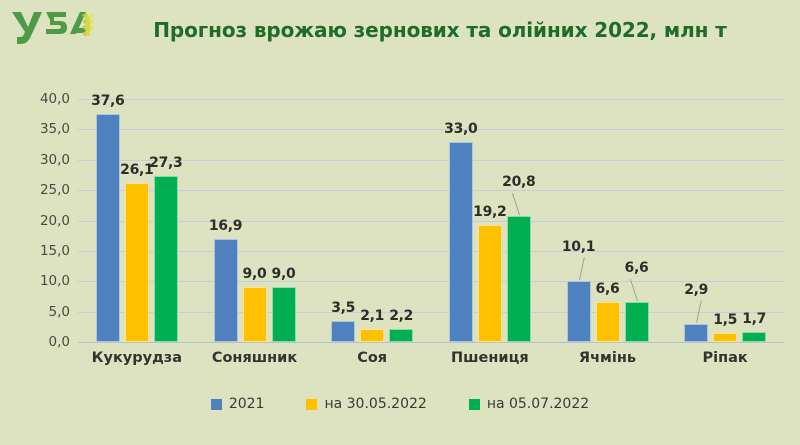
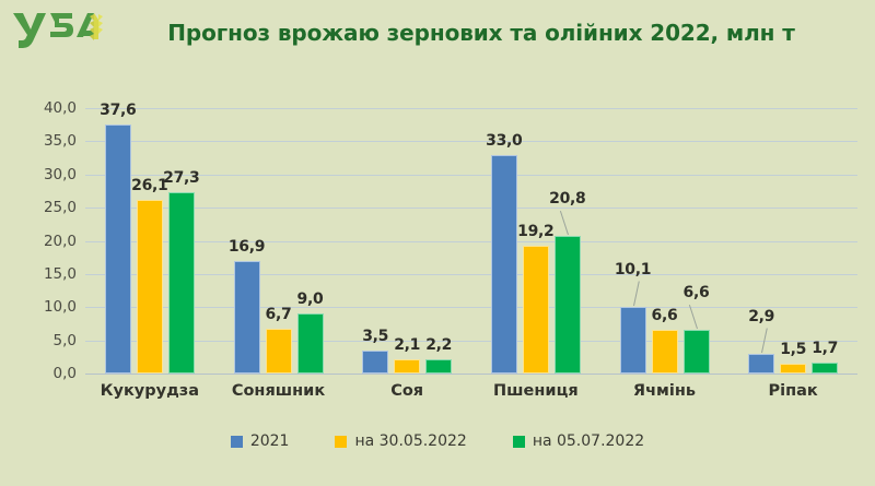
на 30.05.2022/Соняшник: 9,0 -> 6,7
